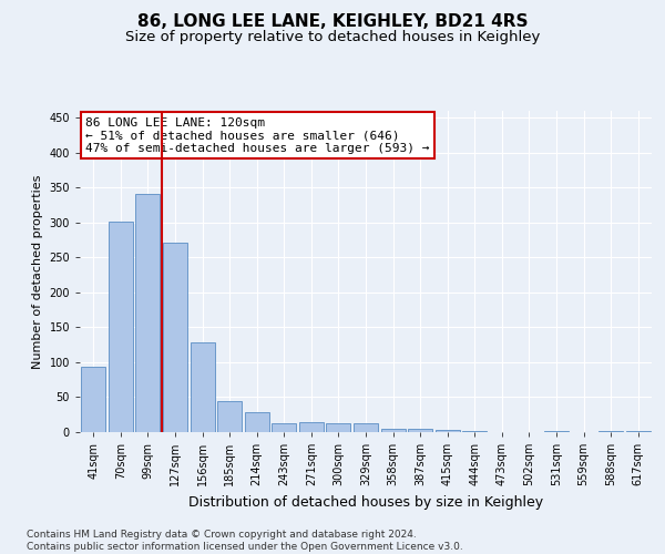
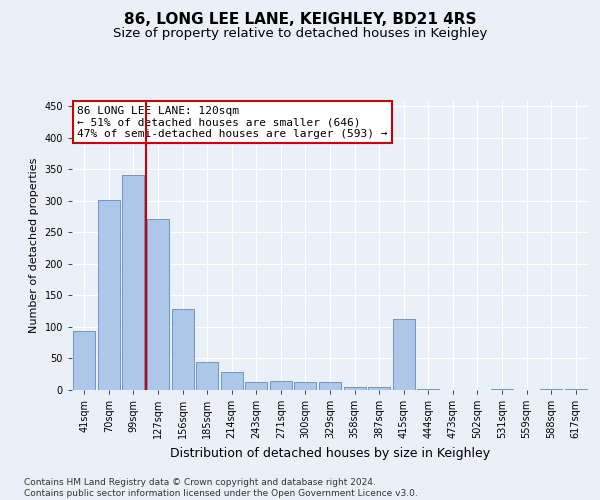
415sqm: 3 -> 112
